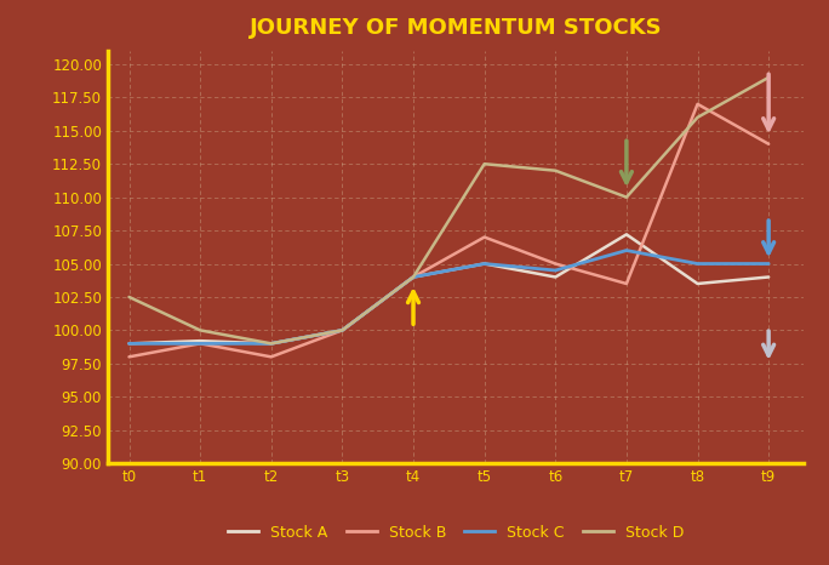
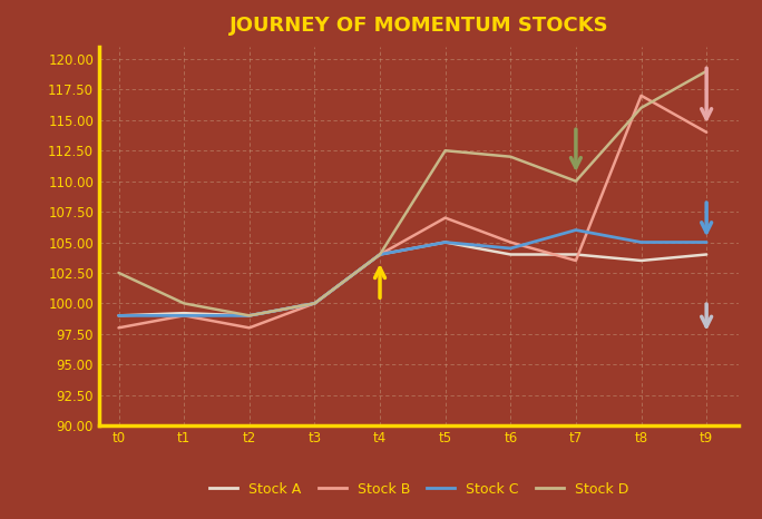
Stock A/t7: 107.2 -> 104.0
